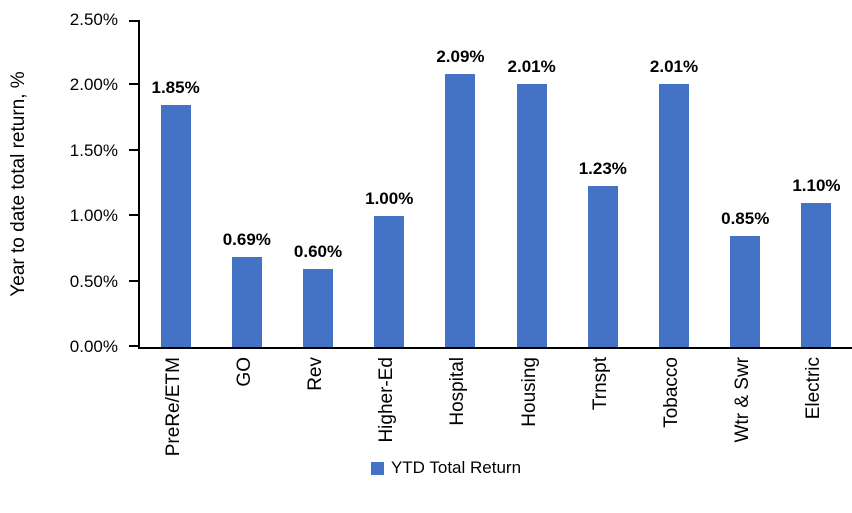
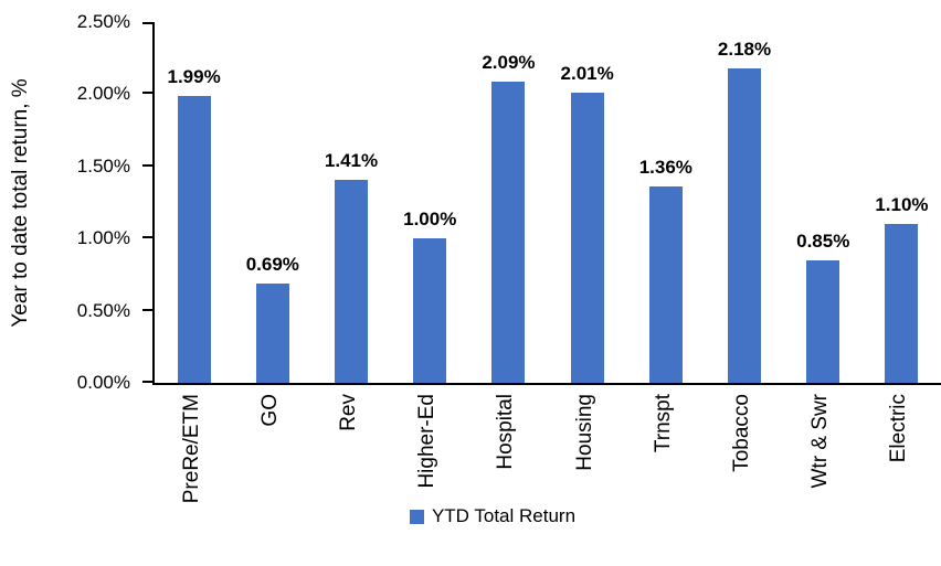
PreRe/ETM: 1.85% -> 1.99%
Rev: 0.60% -> 1.41%
Trnspt: 1.23% -> 1.36%
Tobacco: 2.01% -> 2.18%
